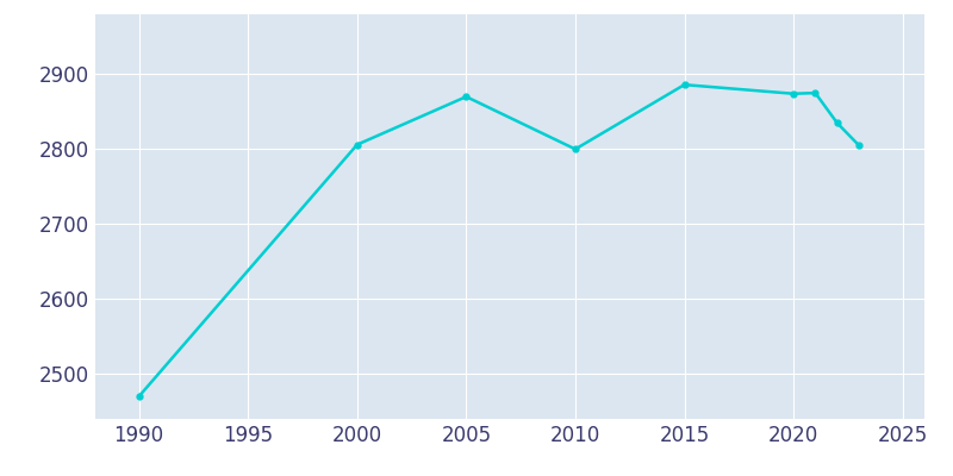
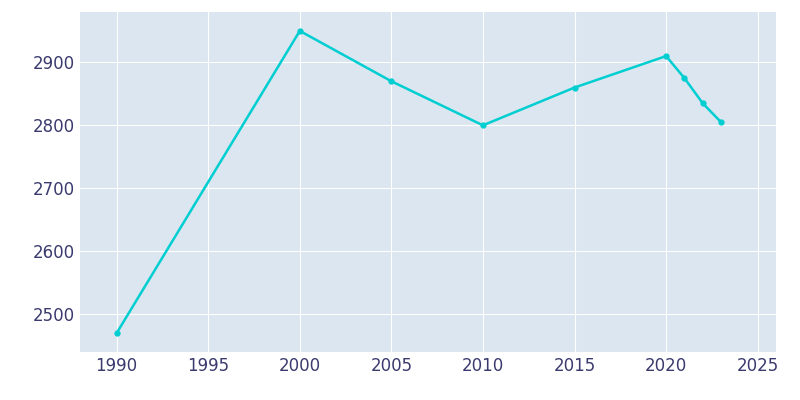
2000: 2806 -> 2950
2015: 2886 -> 2860
2020: 2874 -> 2910
